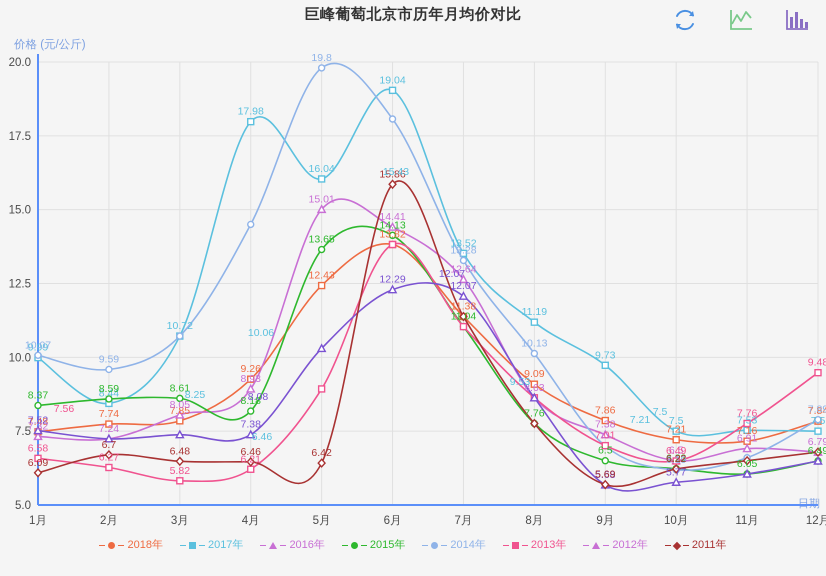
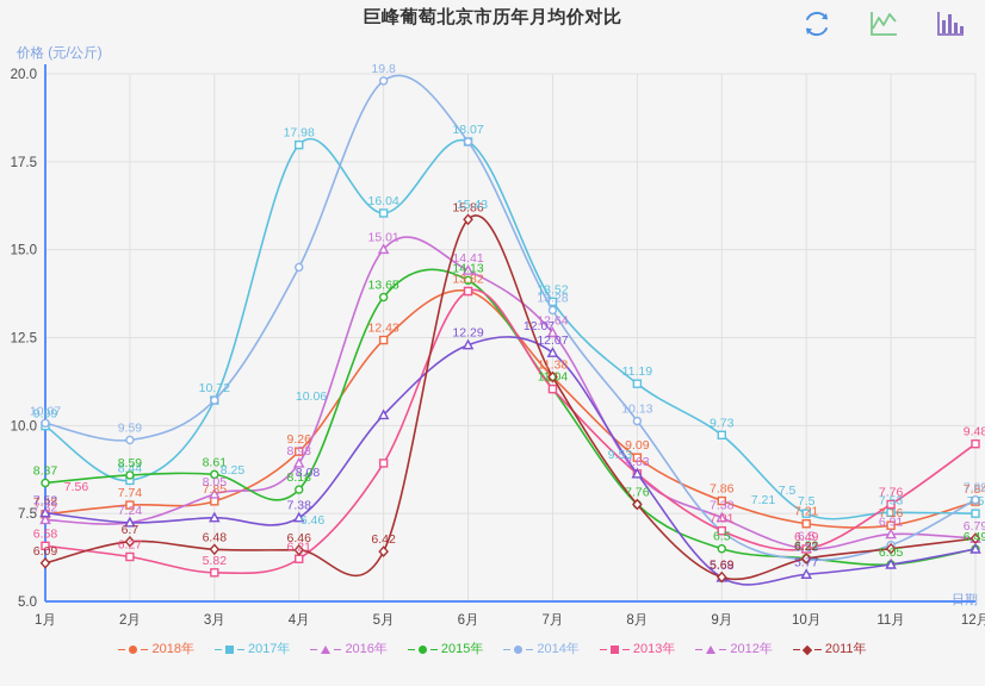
2017年/6月: 19.04 -> 18.07
